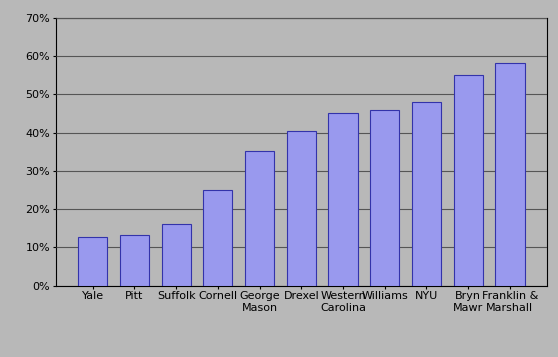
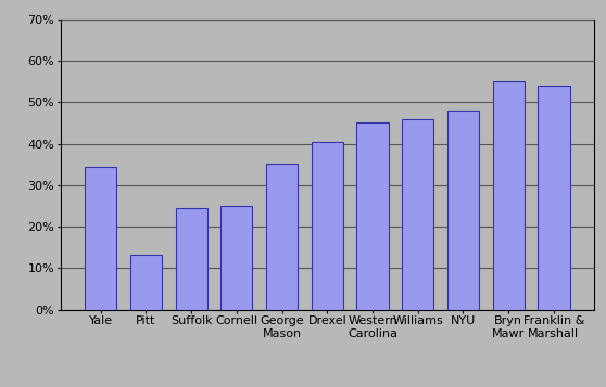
Yale: 12.8% -> 34.5%
Suffolk: 16.2% -> 24.5%
Franklin & Marshall: 58.3% -> 54.0%
